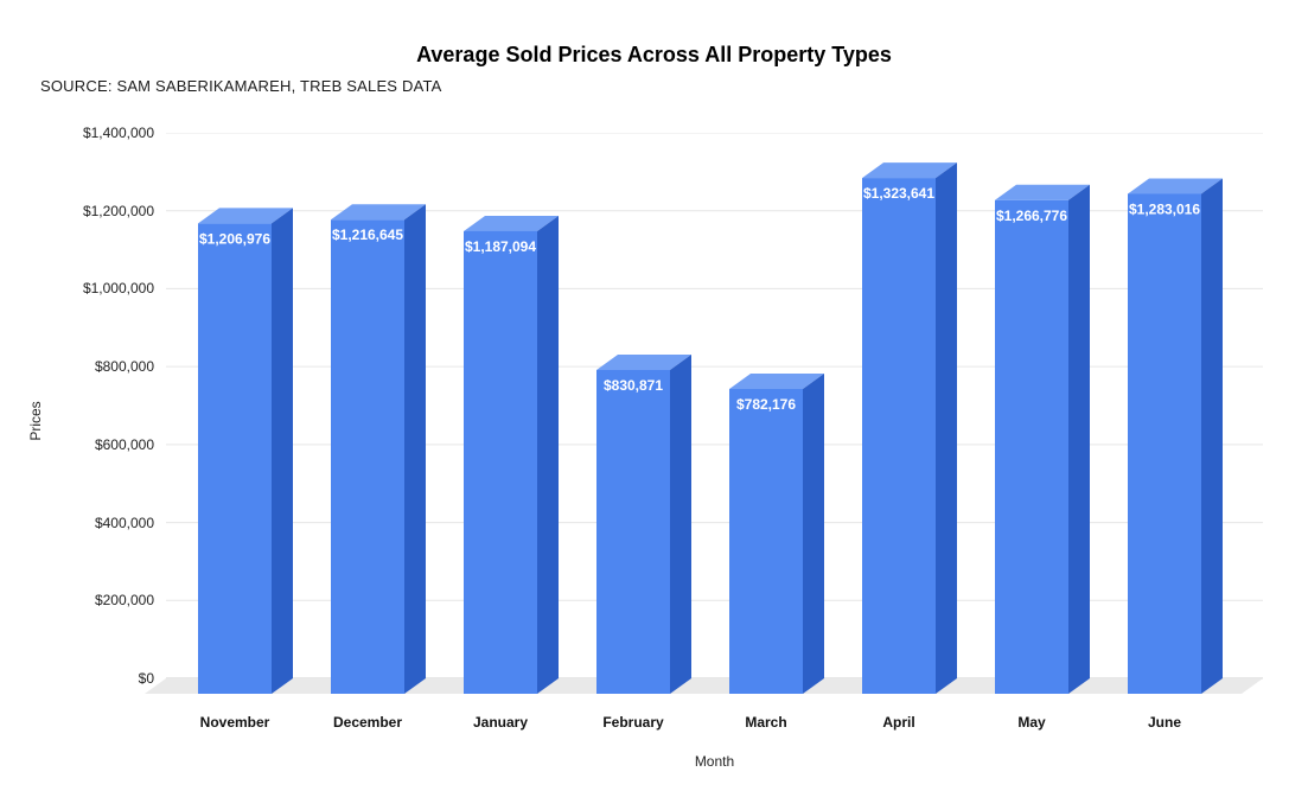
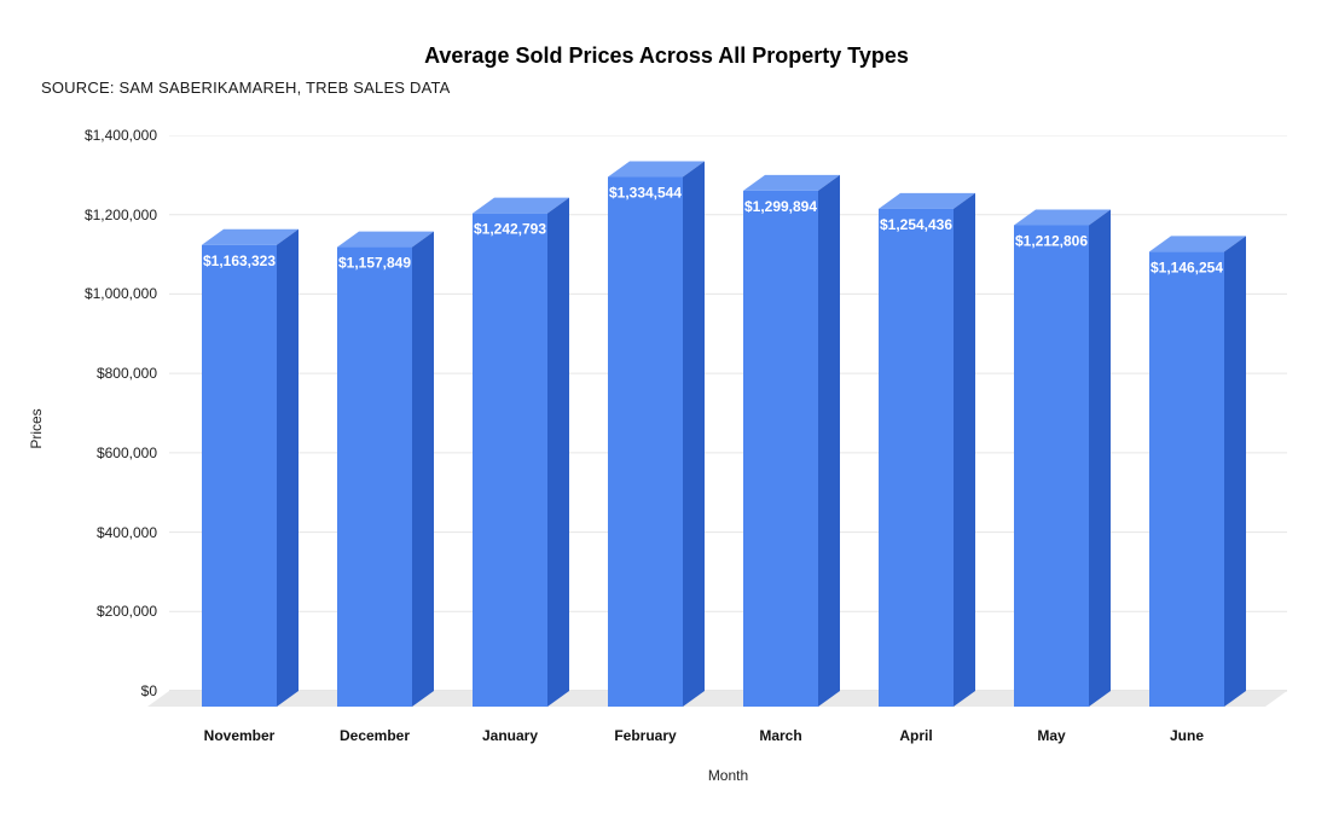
November: $1,206,976 -> $1,163,323
December: $1,216,645 -> $1,157,849
January: $1,187,094 -> $1,242,793
February: $830,871 -> $1,334,544
March: $782,176 -> $1,299,894
April: $1,323,641 -> $1,254,436
May: $1,266,776 -> $1,212,806
June: $1,283,016 -> $1,146,254
